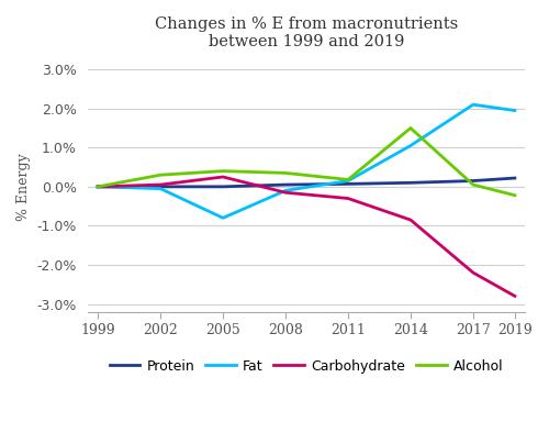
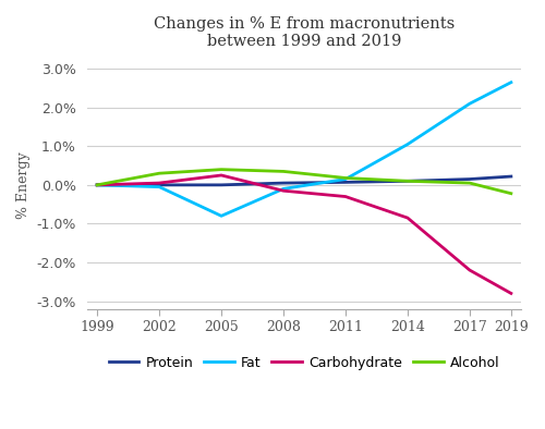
Alcohol/2014: 1.50% -> 0.10%
Fat/2019: 1.95% -> 2.65%
